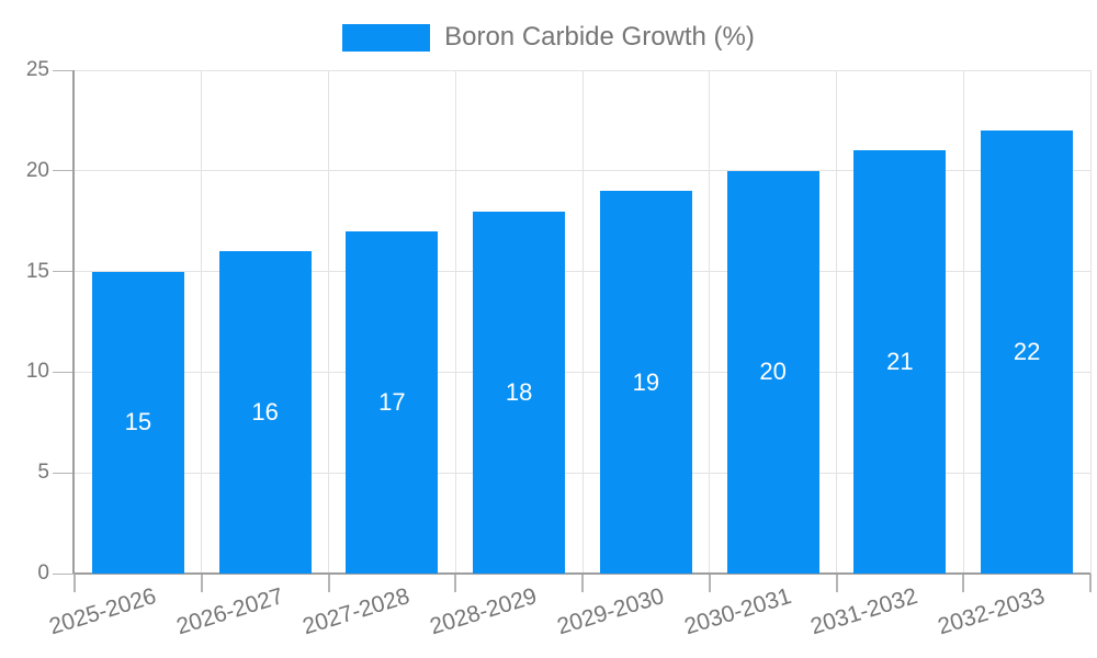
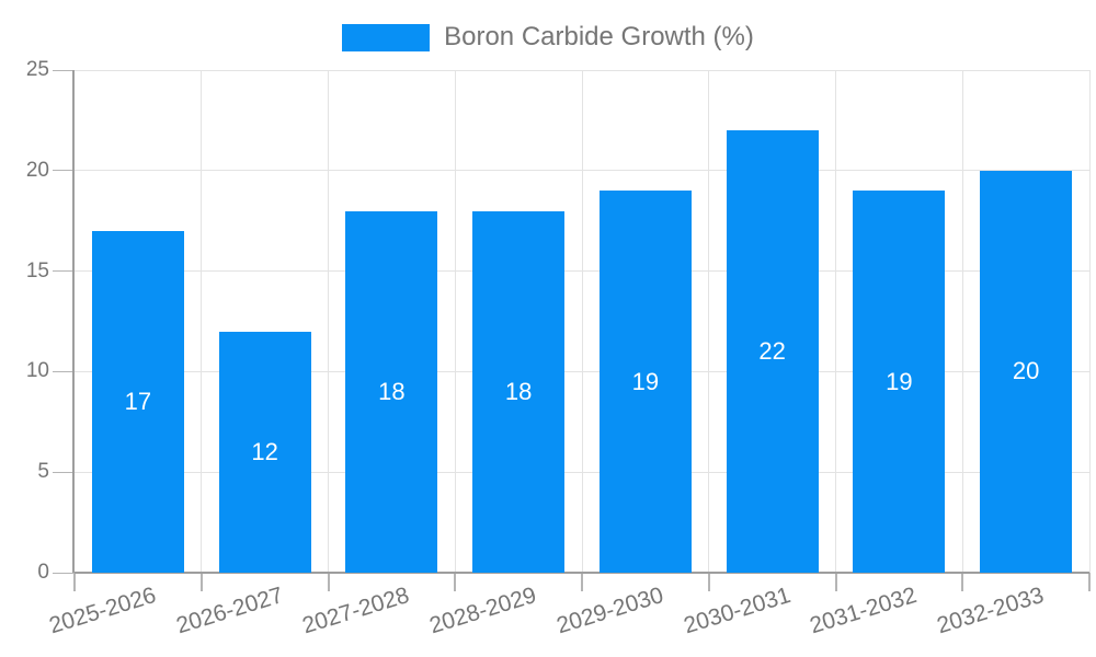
2025-2026: 15 -> 17
2026-2027: 16 -> 12
2027-2028: 17 -> 18
2030-2031: 20 -> 22
2031-2032: 21 -> 19
2032-2033: 22 -> 20
